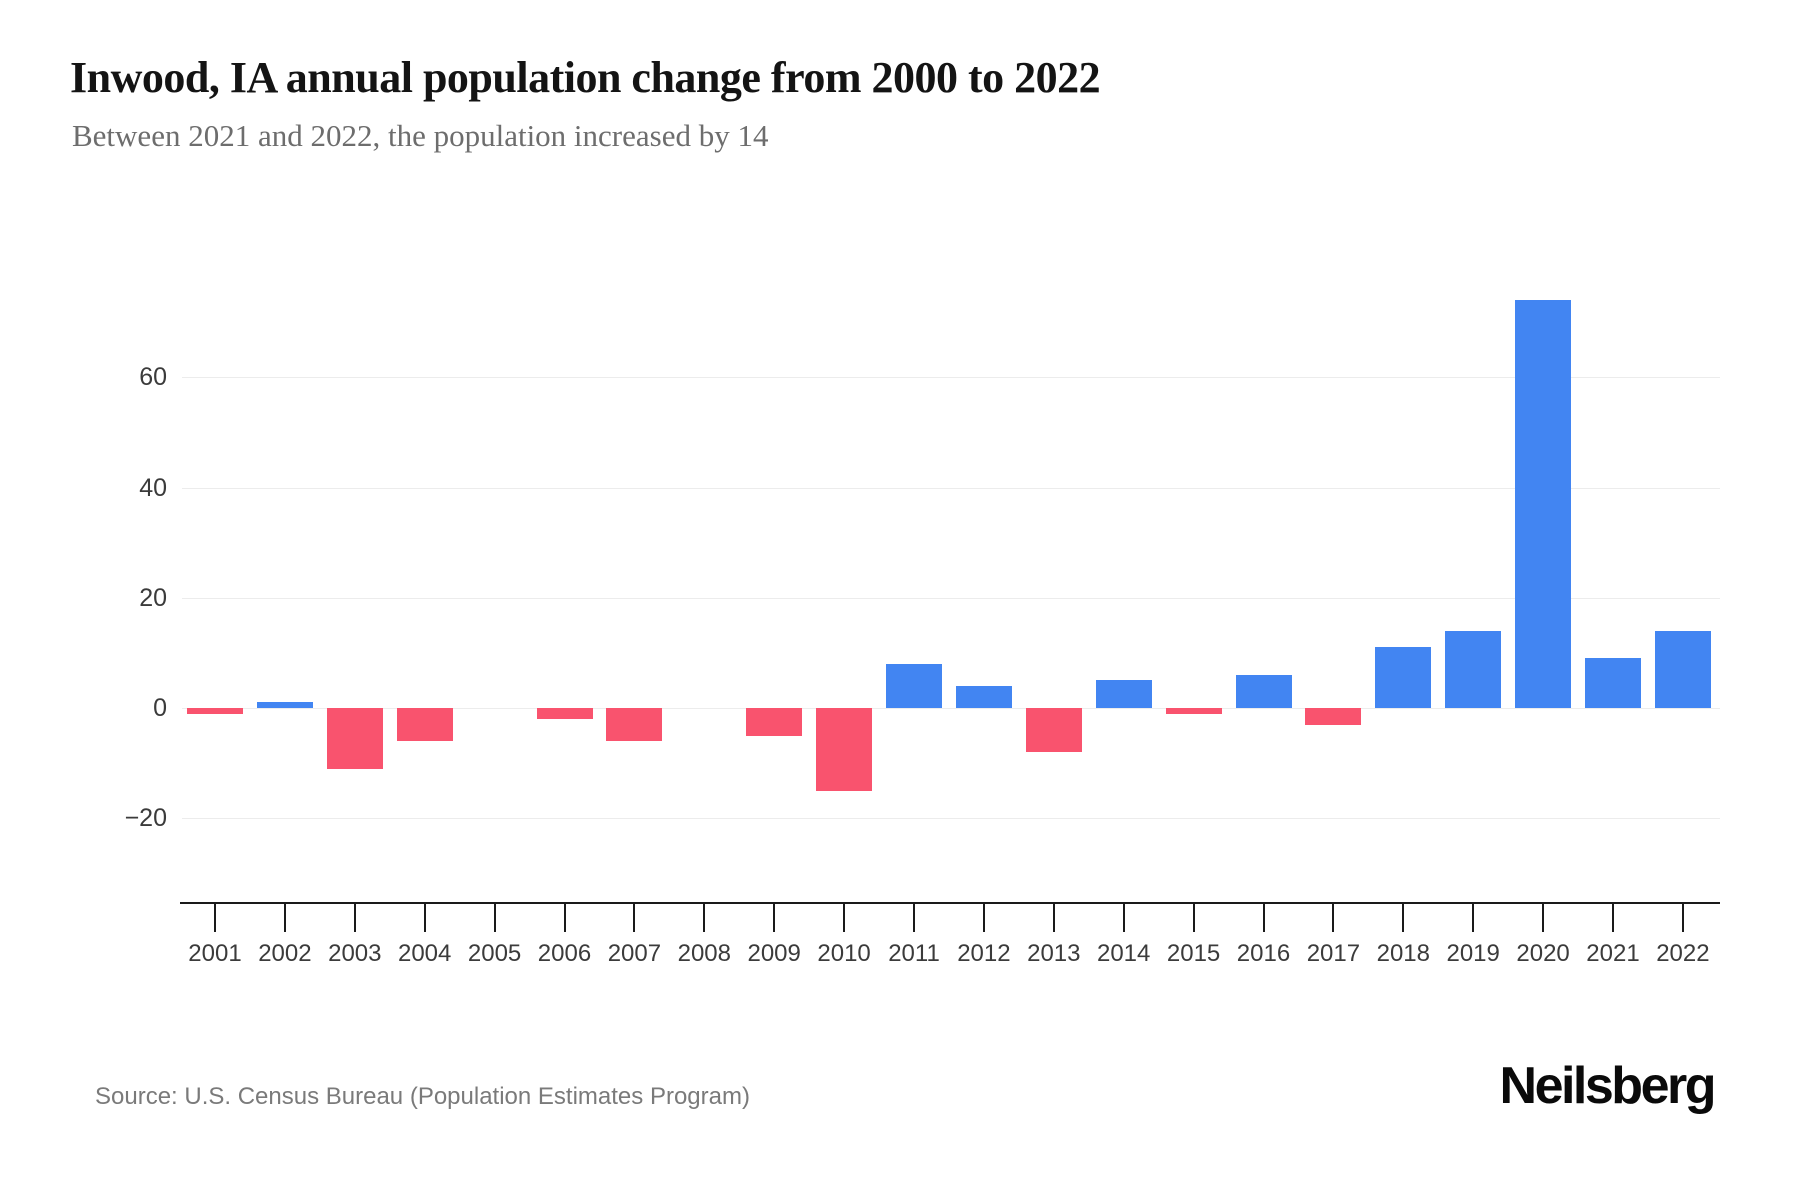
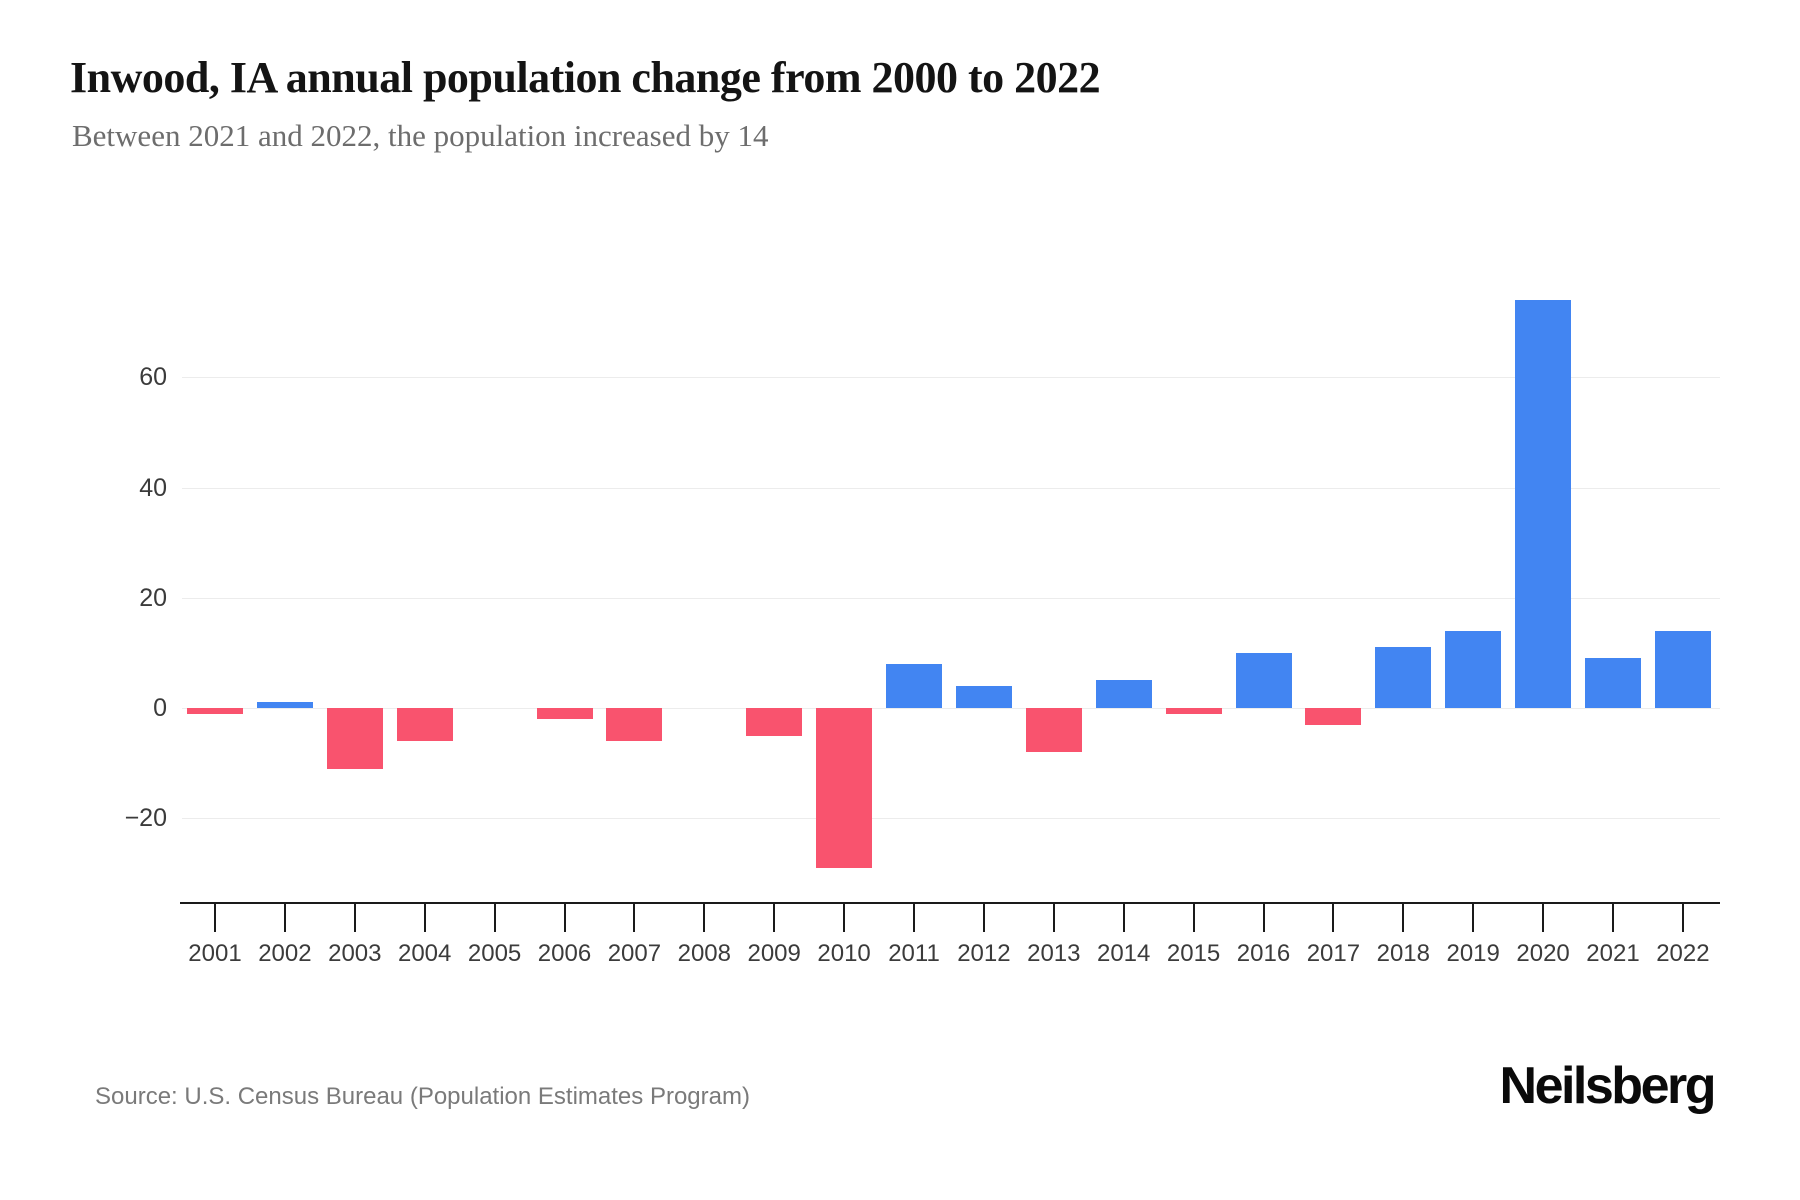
2010: -15 -> -29
2016: 6 -> 10
